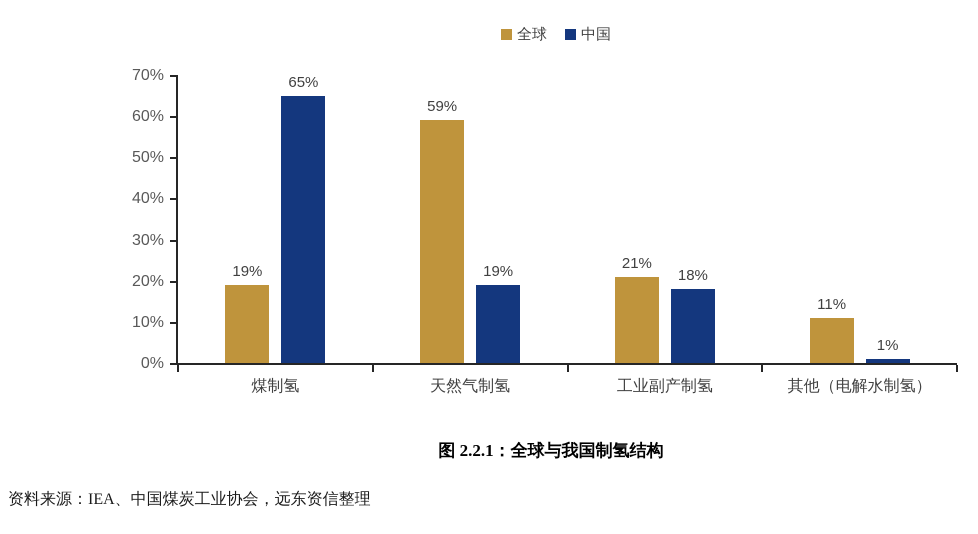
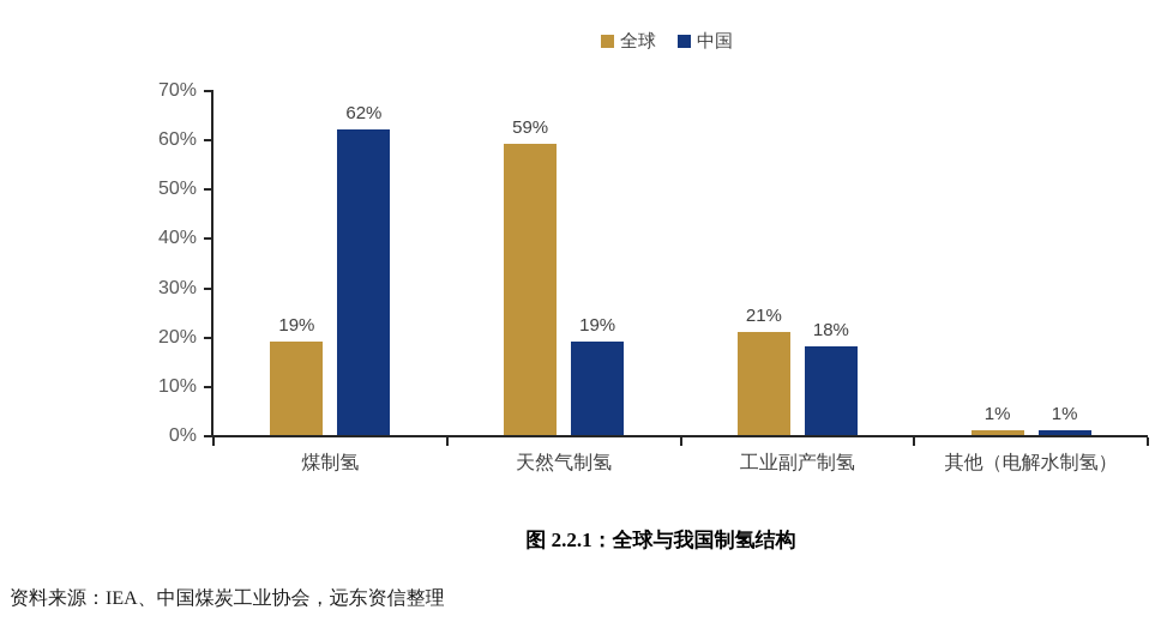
中国/煤制氢: 65% -> 62%
全球/其他（电解水制氢）: 11% -> 1%
